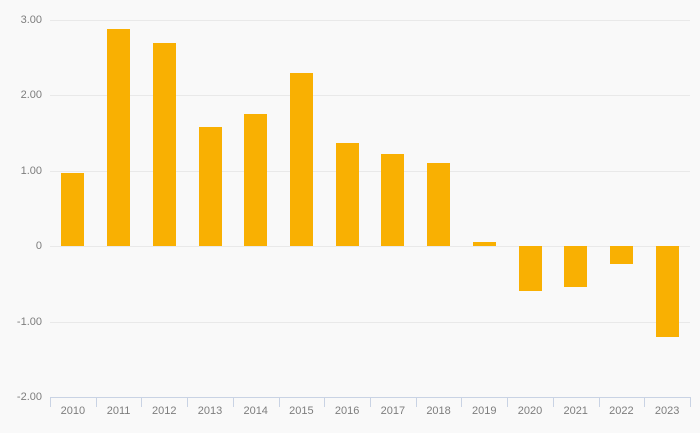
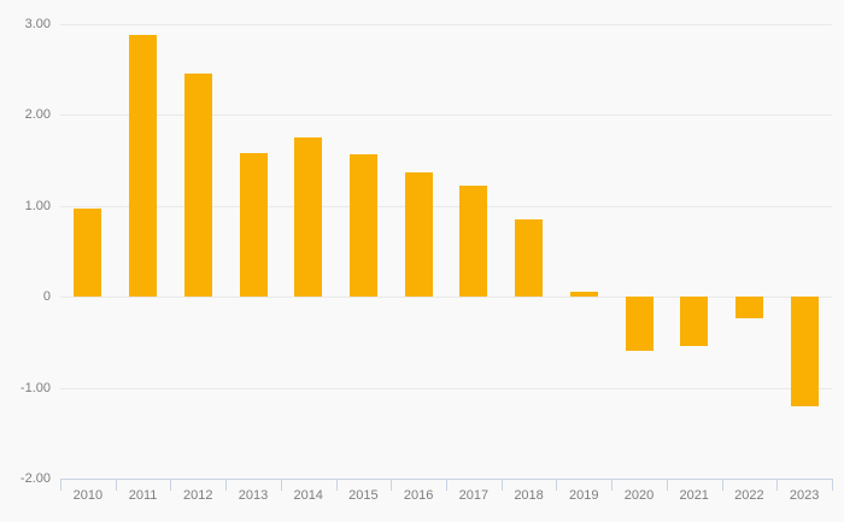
2012: 2.7 -> 2.5
2015: 2.3 -> 1.6
2018: 1.1 -> 0.8
